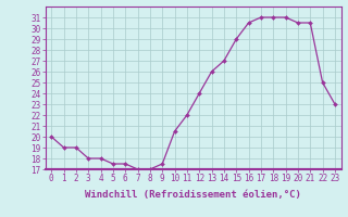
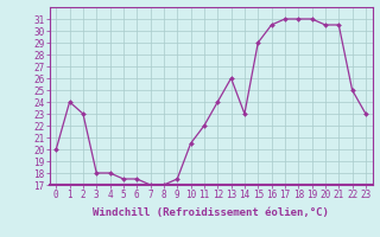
1: 19.0 -> 24.0
2: 19.0 -> 23.0
14: 27.0 -> 23.0
